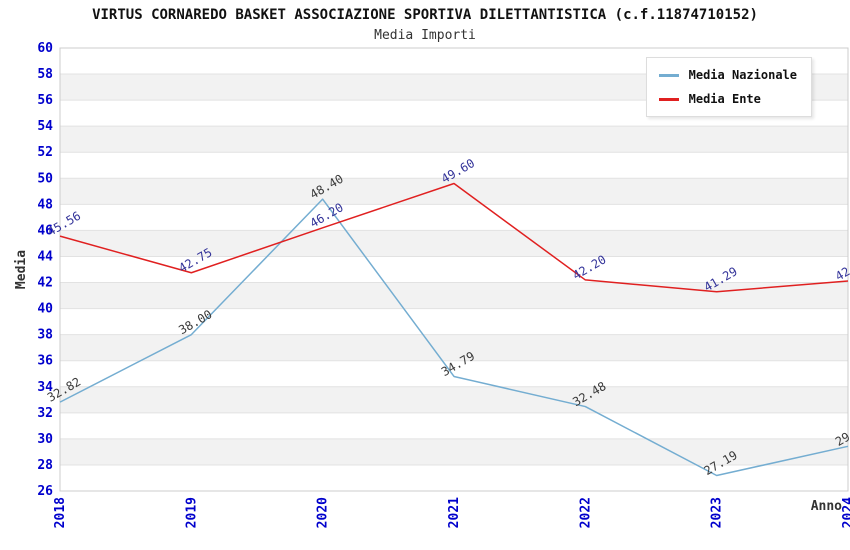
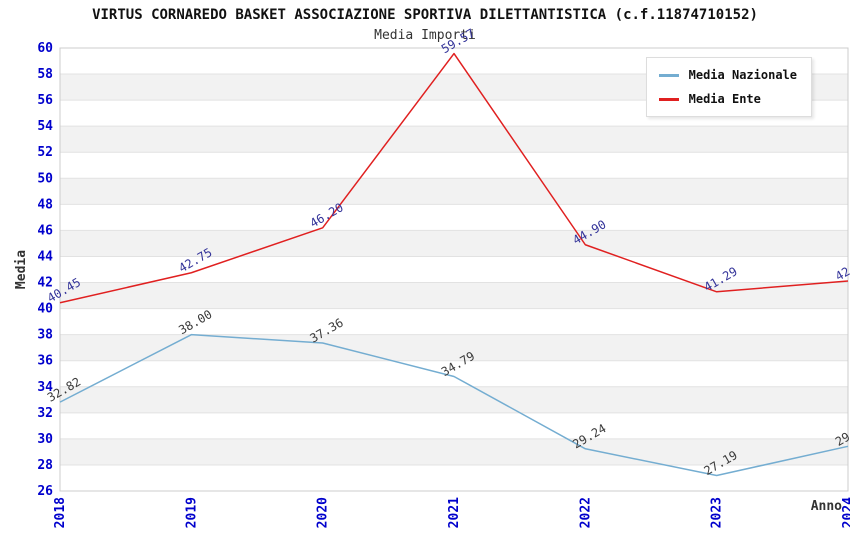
Media Ente/2018: 45.56 -> 40.45
Media Nazionale/2020: 48.40 -> 37.36
Media Ente/2021: 49.60 -> 59.57
Media Nazionale/2022: 32.48 -> 29.24
Media Ente/2022: 42.20 -> 44.90
